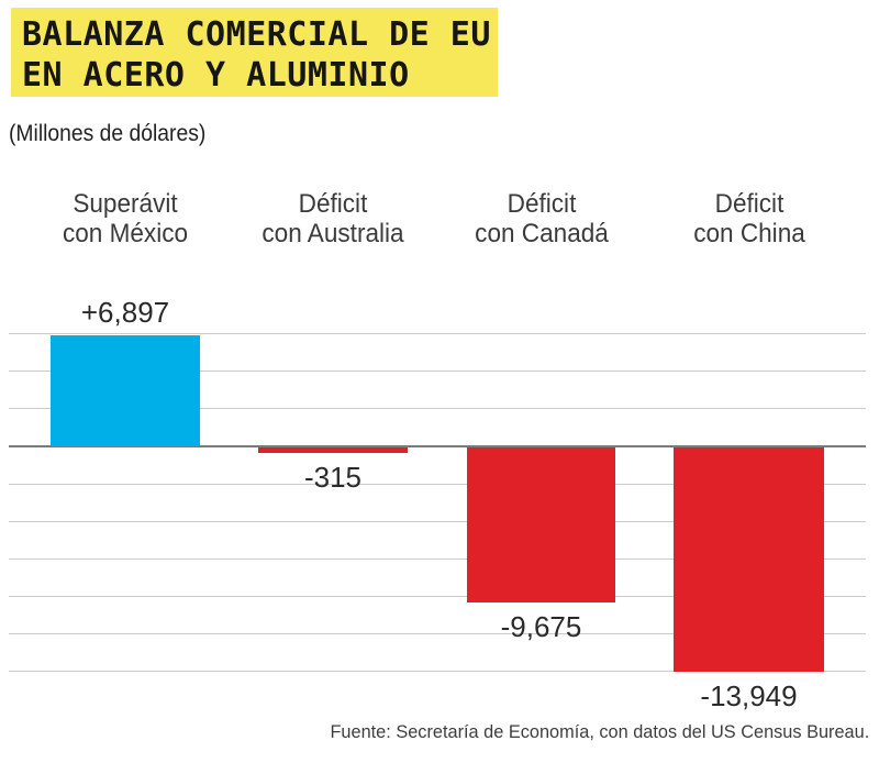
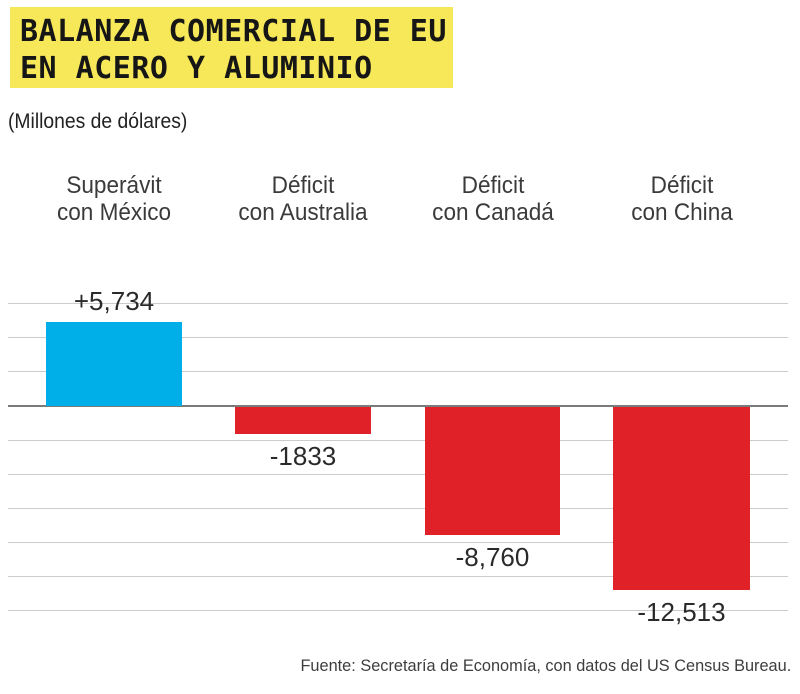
Superávit con México: +6,897 -> +5,734
Déficit con Australia: -315 -> -1833
Déficit con Canadá: -9,675 -> -8,760
Déficit con China: -13,949 -> -12,513
